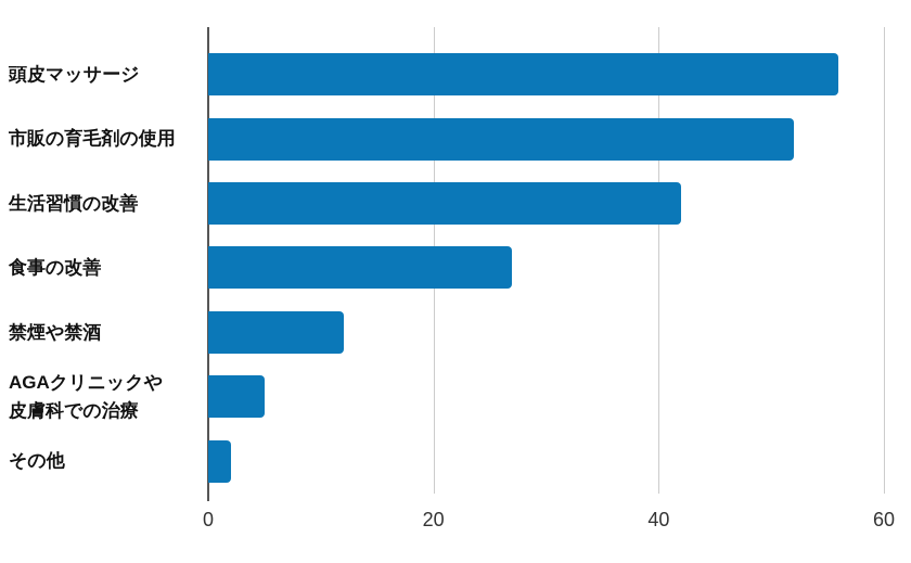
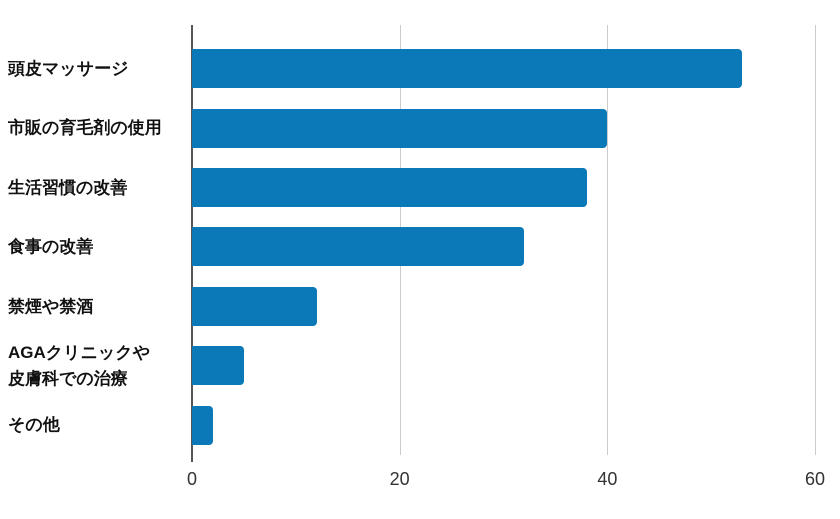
頭皮マッサージ: 56 -> 53
市販の育毛剤の使用: 52 -> 40
生活習慣の改善: 42 -> 38
食事の改善: 27 -> 32
